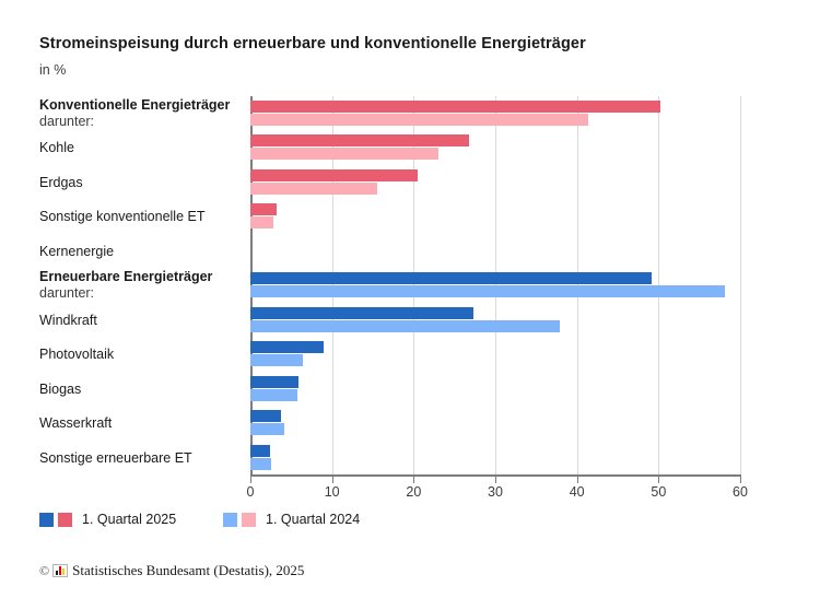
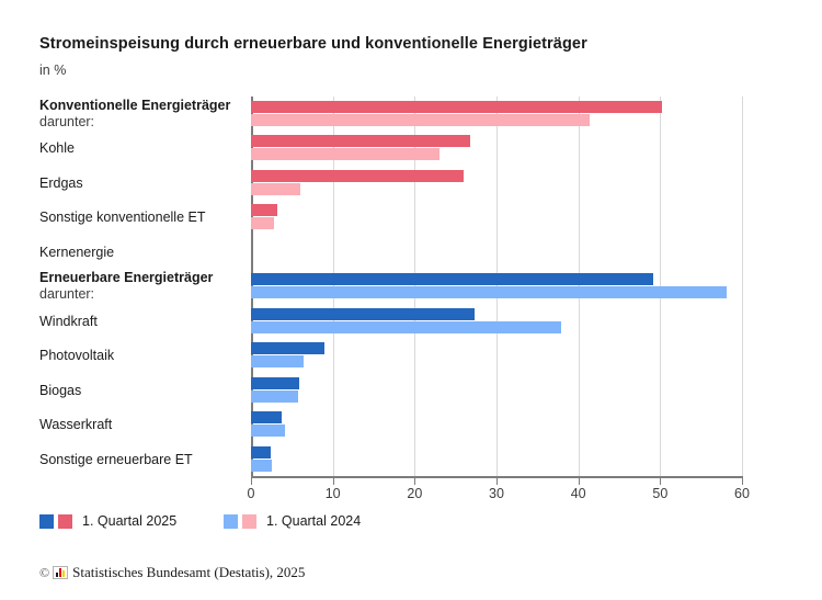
1. Quartal 2025/Erdgas: 20 -> 26
1. Quartal 2024/Erdgas: 16 -> 6
